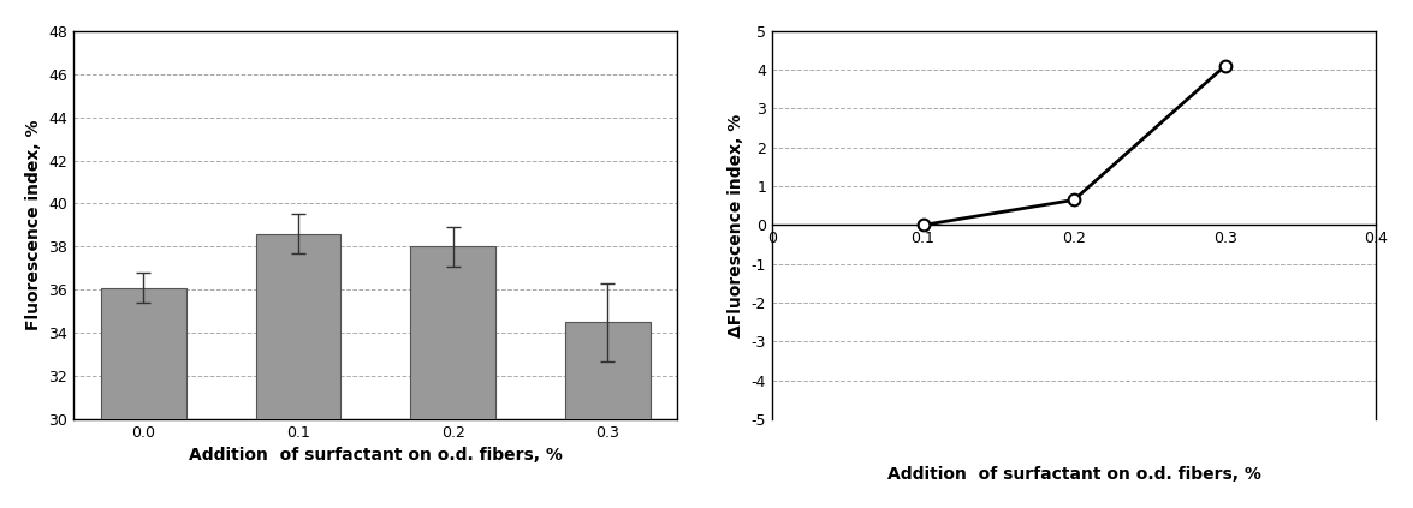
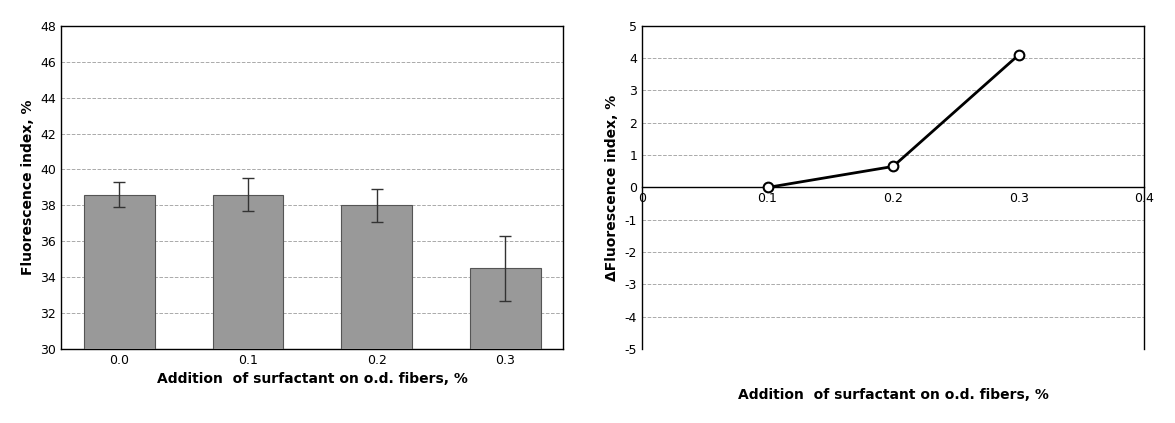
0.0: 36.1 -> 38.6
